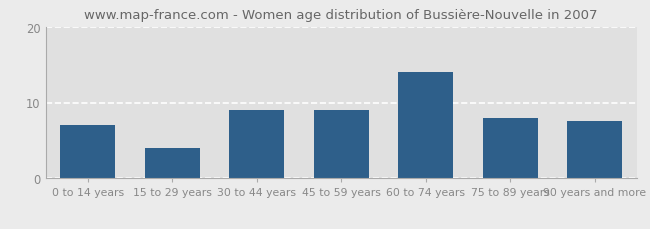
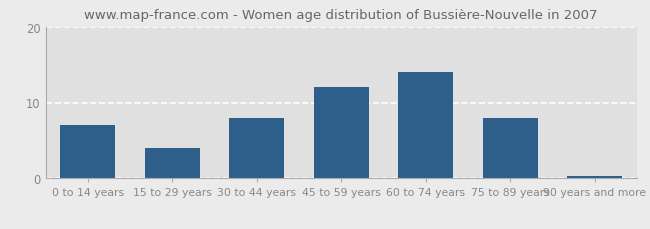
30 to 44 years: 9.0 -> 8.0
45 to 59 years: 9.0 -> 12.0
90 years and more: 7.6 -> 0.3
